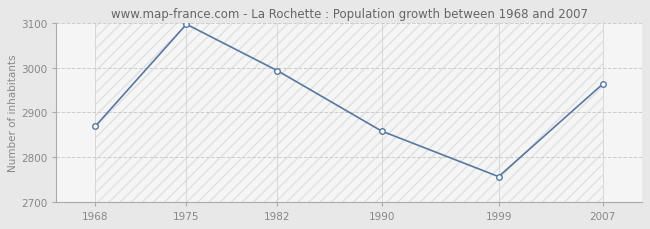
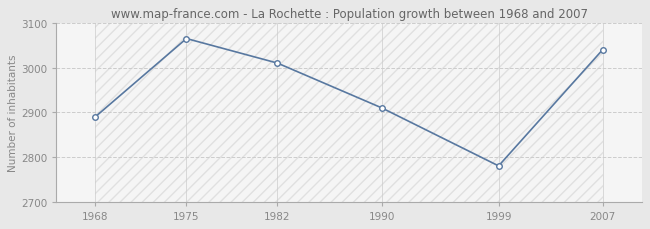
1968: 2869 -> 2890
1975: 3097 -> 3065
1982: 2993 -> 3010
1990: 2858 -> 2910
1999: 2756 -> 2780
2007: 2963 -> 3040
